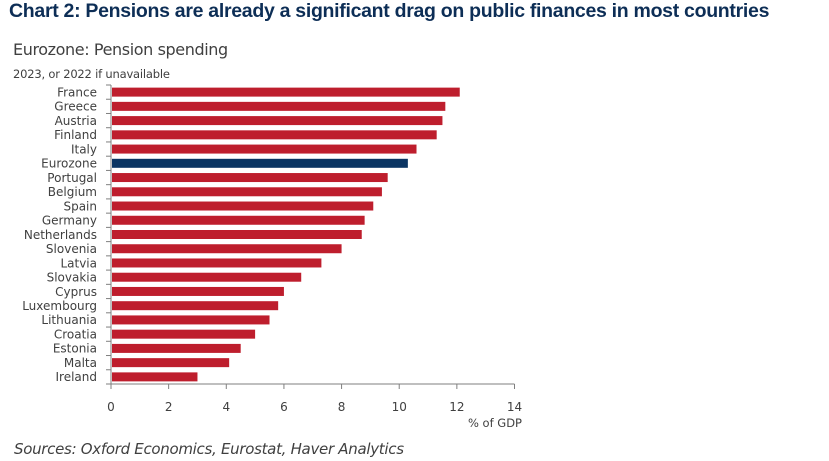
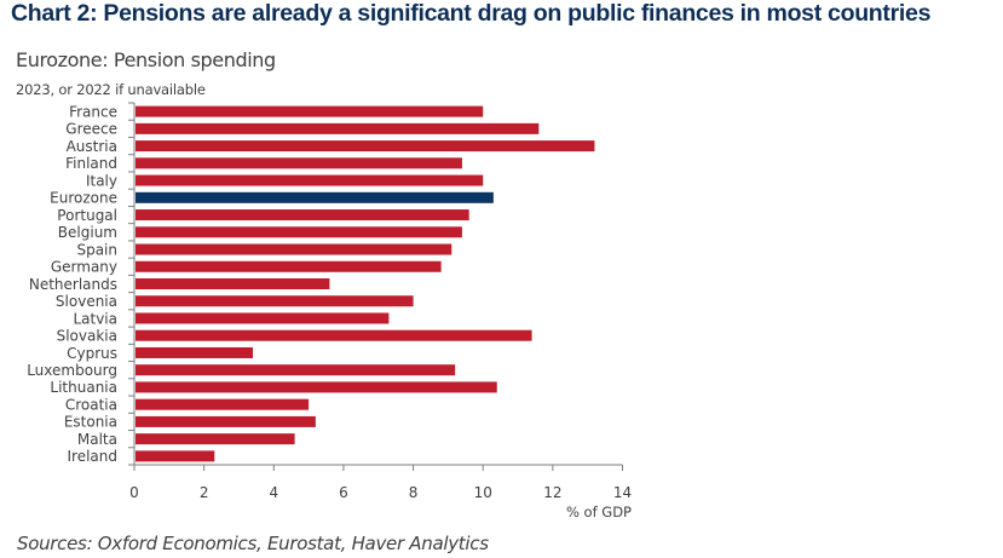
France: 12.1 -> 10.0
Austria: 11.5 -> 13.2
Finland: 11.3 -> 9.4
Italy: 10.6 -> 10.0
Netherlands: 8.7 -> 5.6
Slovakia: 6.6 -> 11.4
Cyprus: 6.0 -> 3.4
Luxembourg: 5.8 -> 9.2
Lithuania: 5.5 -> 10.4
Estonia: 4.5 -> 5.2
Malta: 4.1 -> 4.6
Ireland: 3.0 -> 2.3
